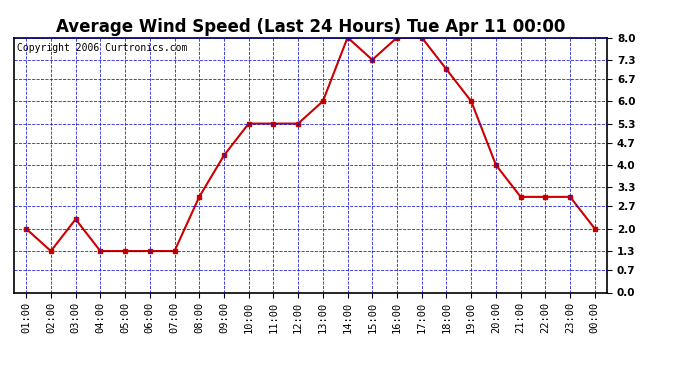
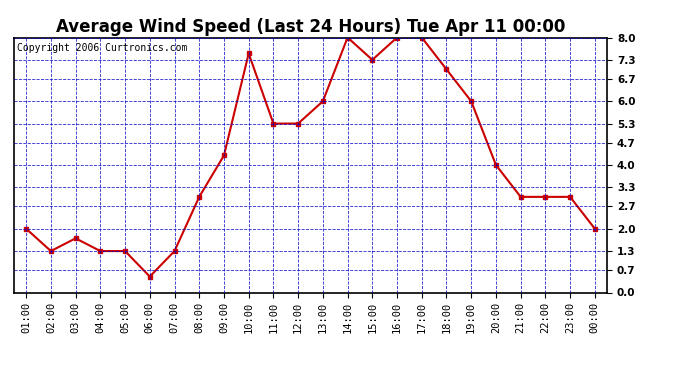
03:00: 2.3 -> 1.7
06:00: 1.3 -> 0.5
10:00: 5.3 -> 7.5
